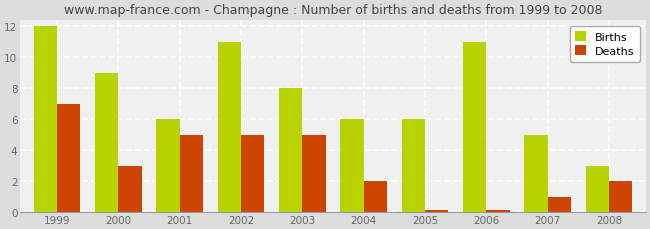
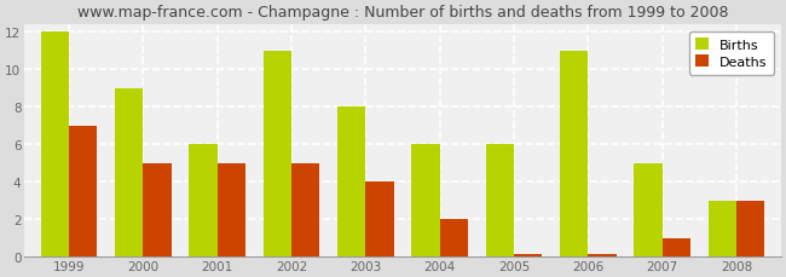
Deaths/2000: 3.0 -> 5.0
Deaths/2003: 5.0 -> 4.0
Deaths/2008: 2.0 -> 3.0
